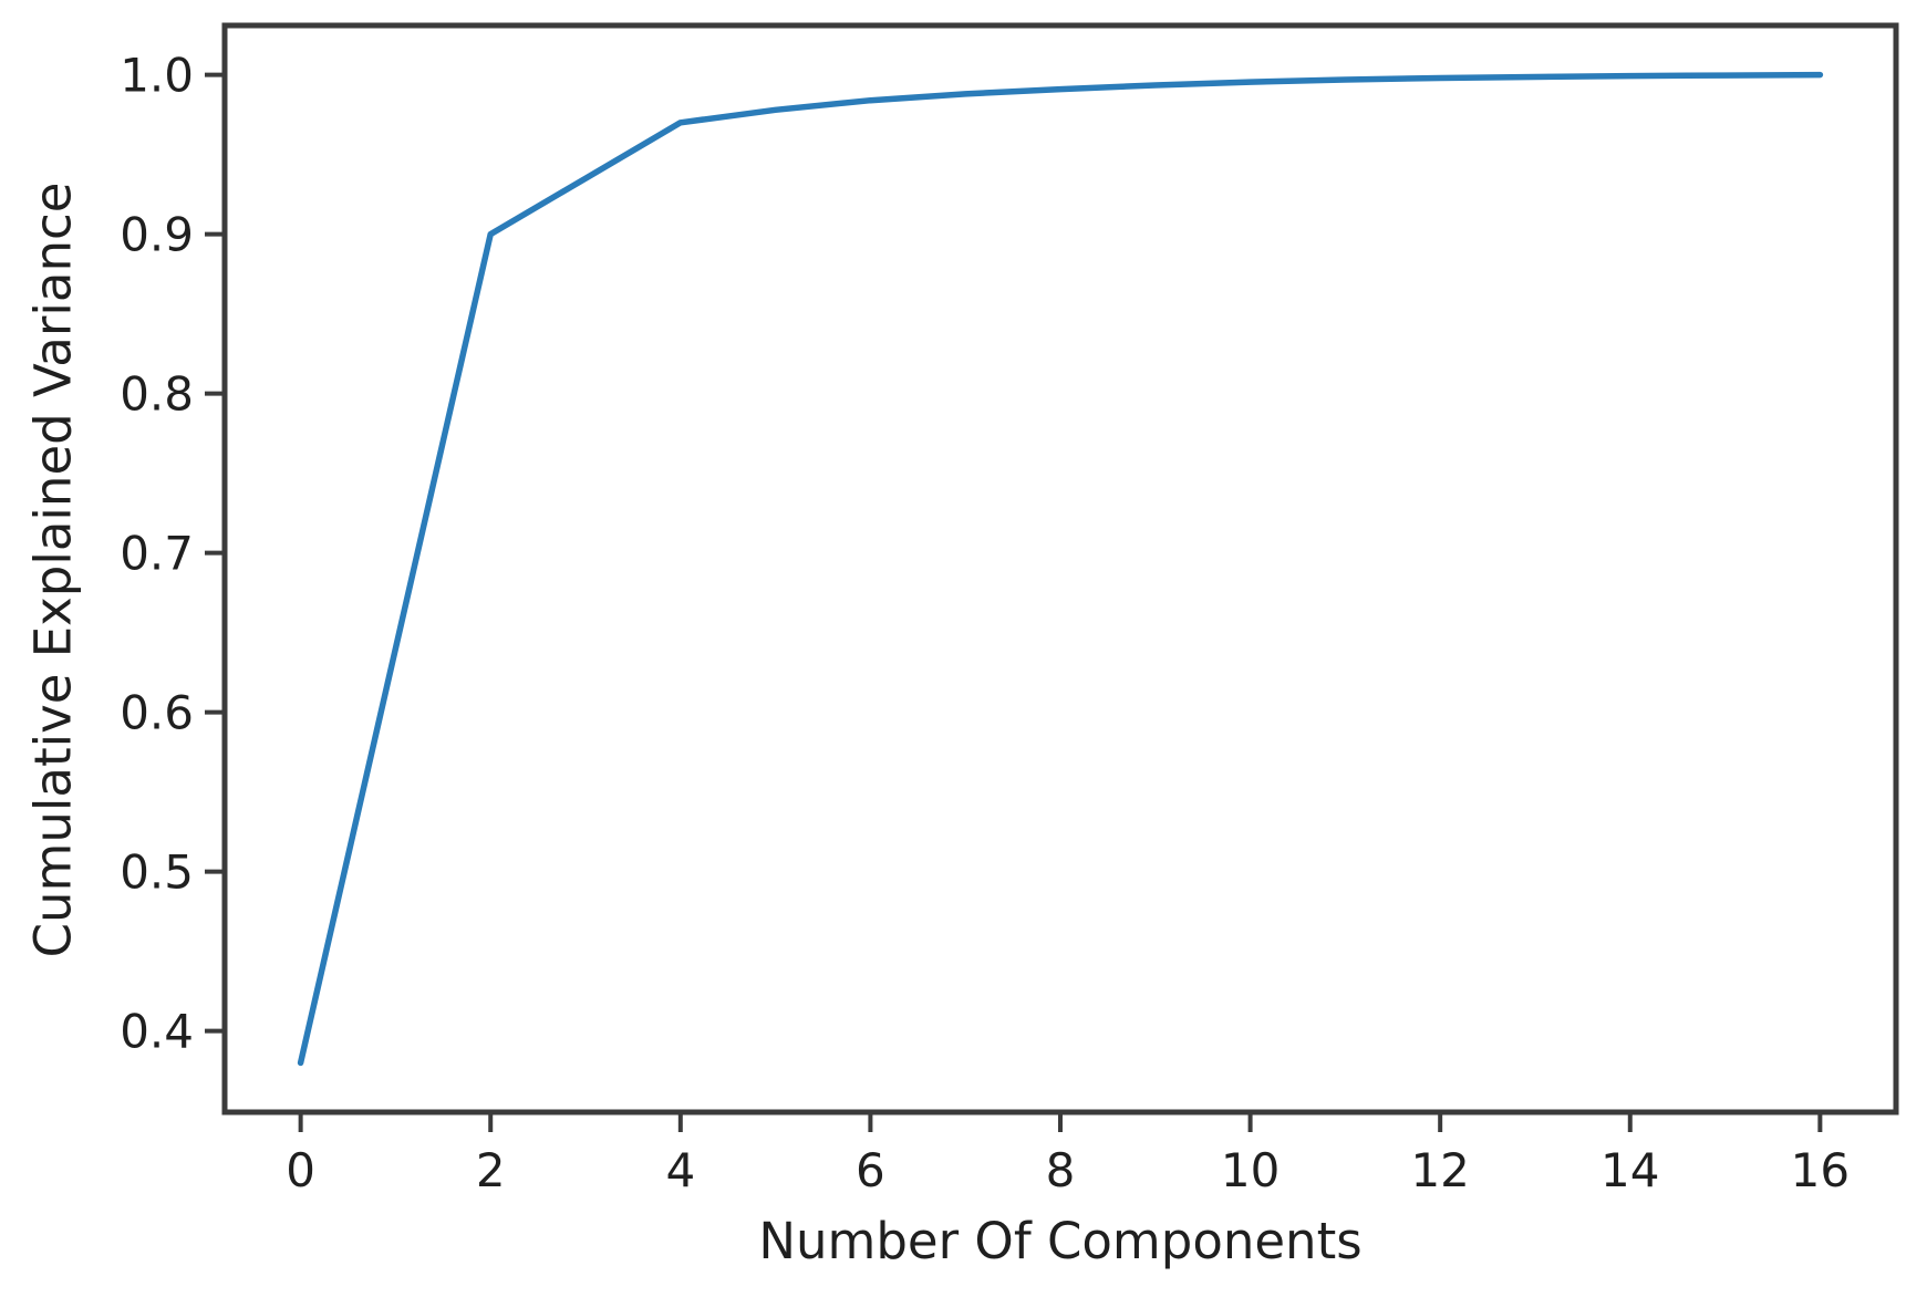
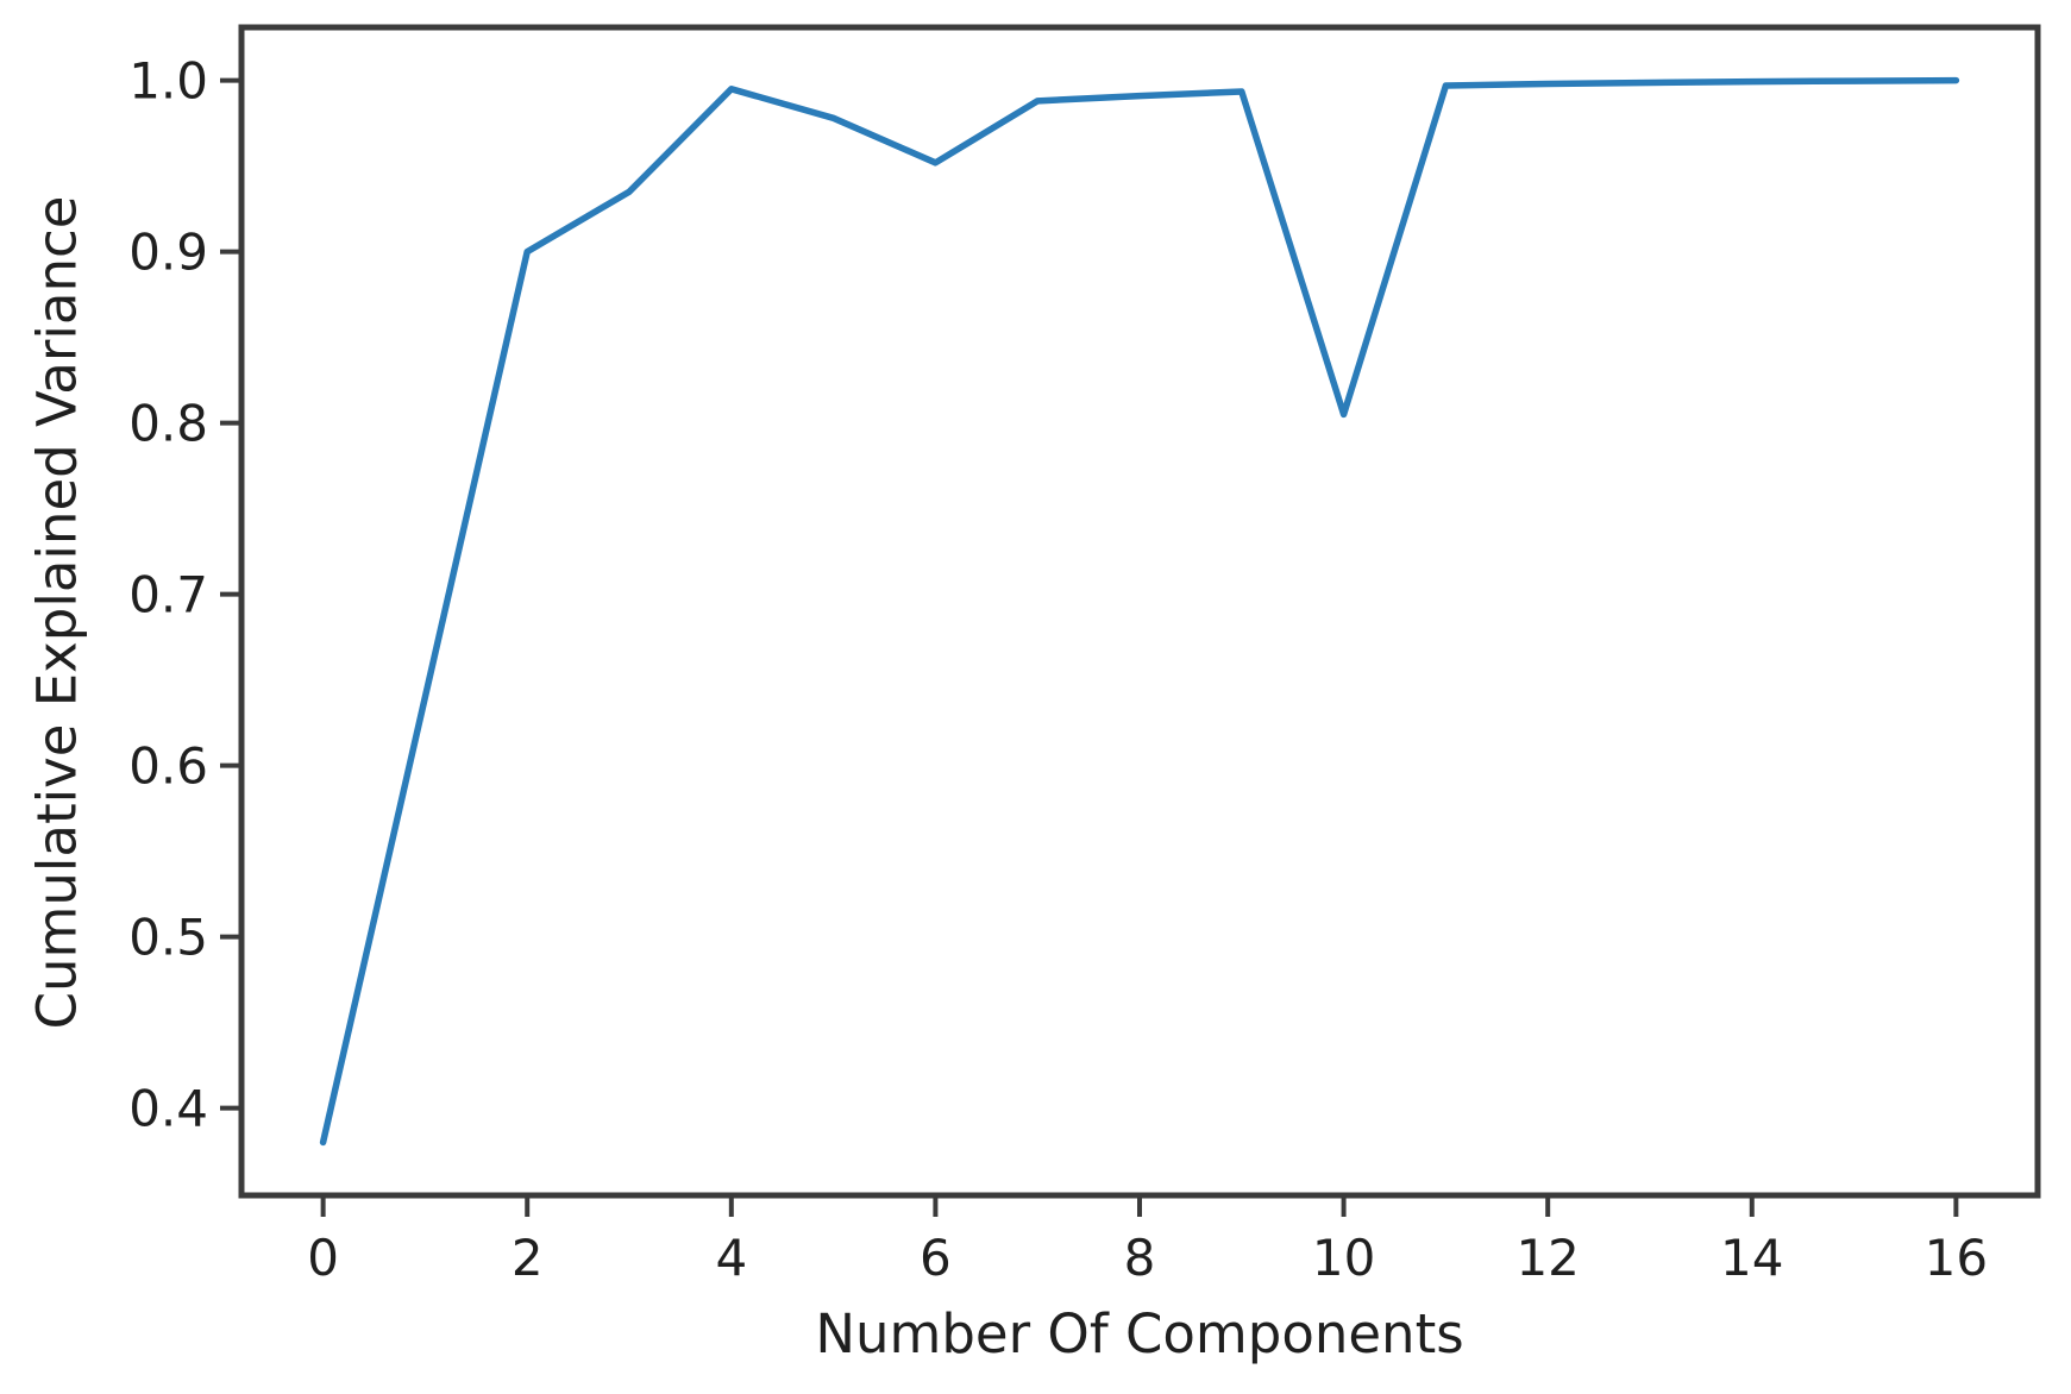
4: 0.970 -> 0.995
6: 0.984 -> 0.952
10: 0.996 -> 0.805
